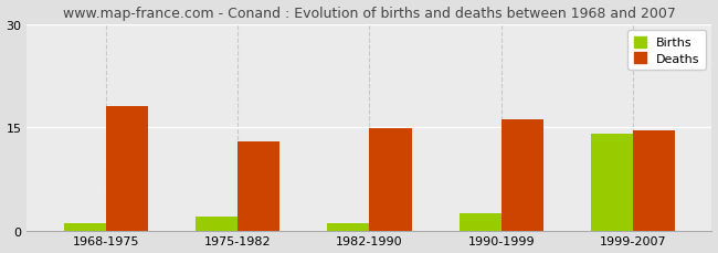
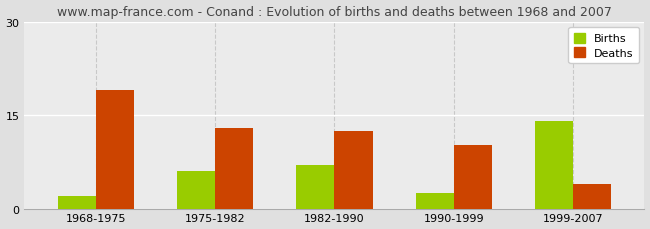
Births/1968-1975: 1.0 -> 2.0
Deaths/1968-1975: 18.0 -> 19.0
Births/1975-1982: 2.0 -> 6.0
Births/1982-1990: 1.0 -> 7.0
Deaths/1982-1990: 14.8 -> 12.4
Deaths/1990-1999: 16.2 -> 10.2
Deaths/1999-2007: 14.5 -> 4.0
